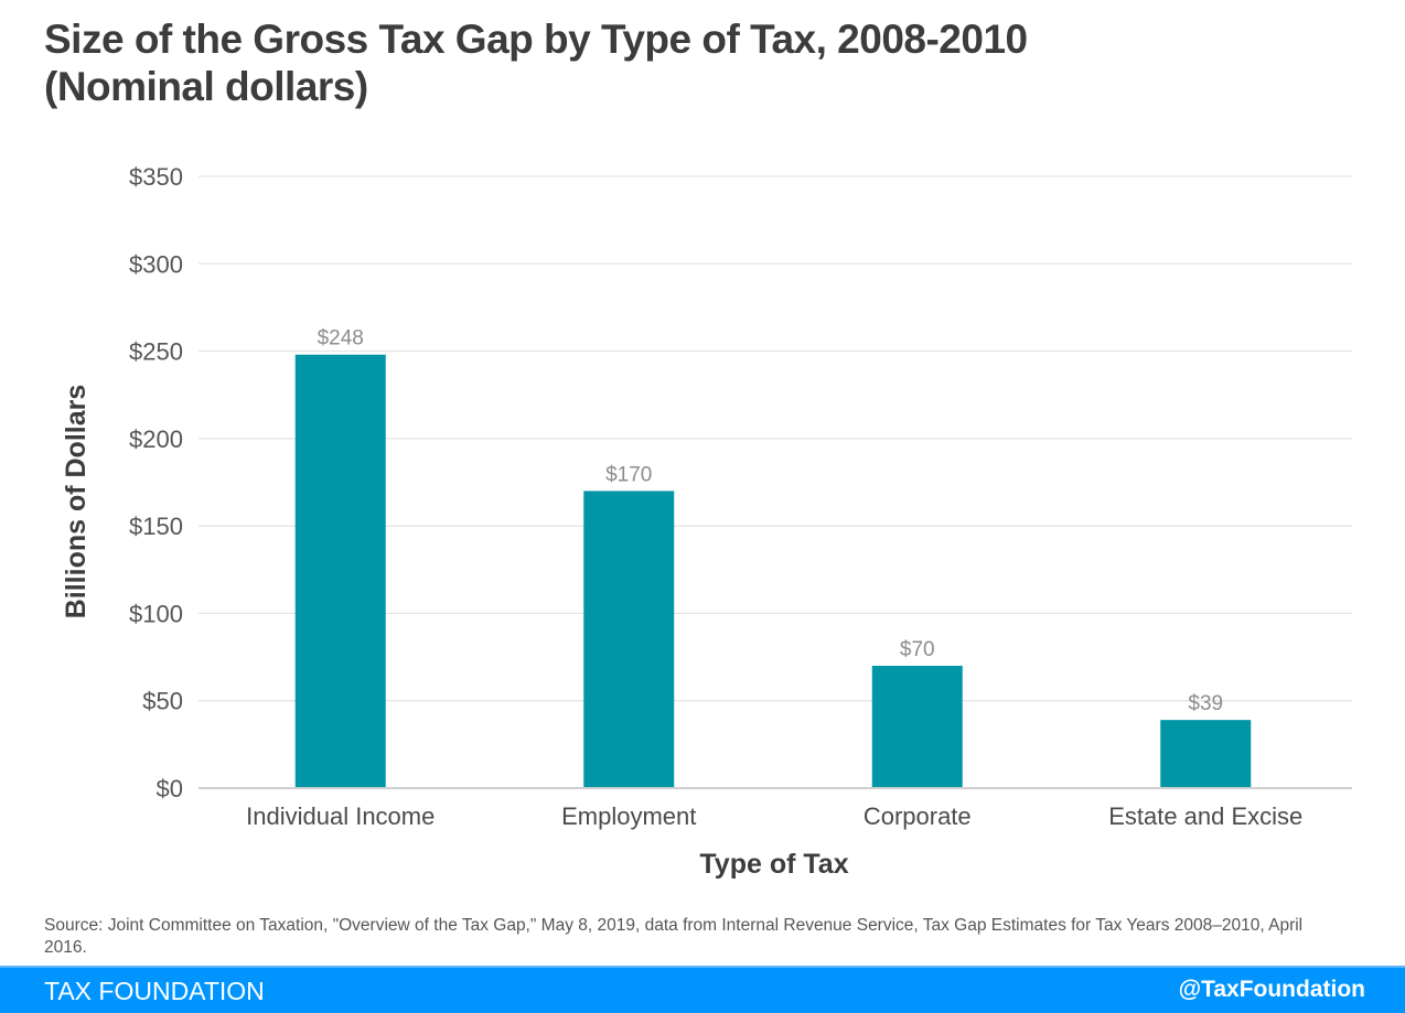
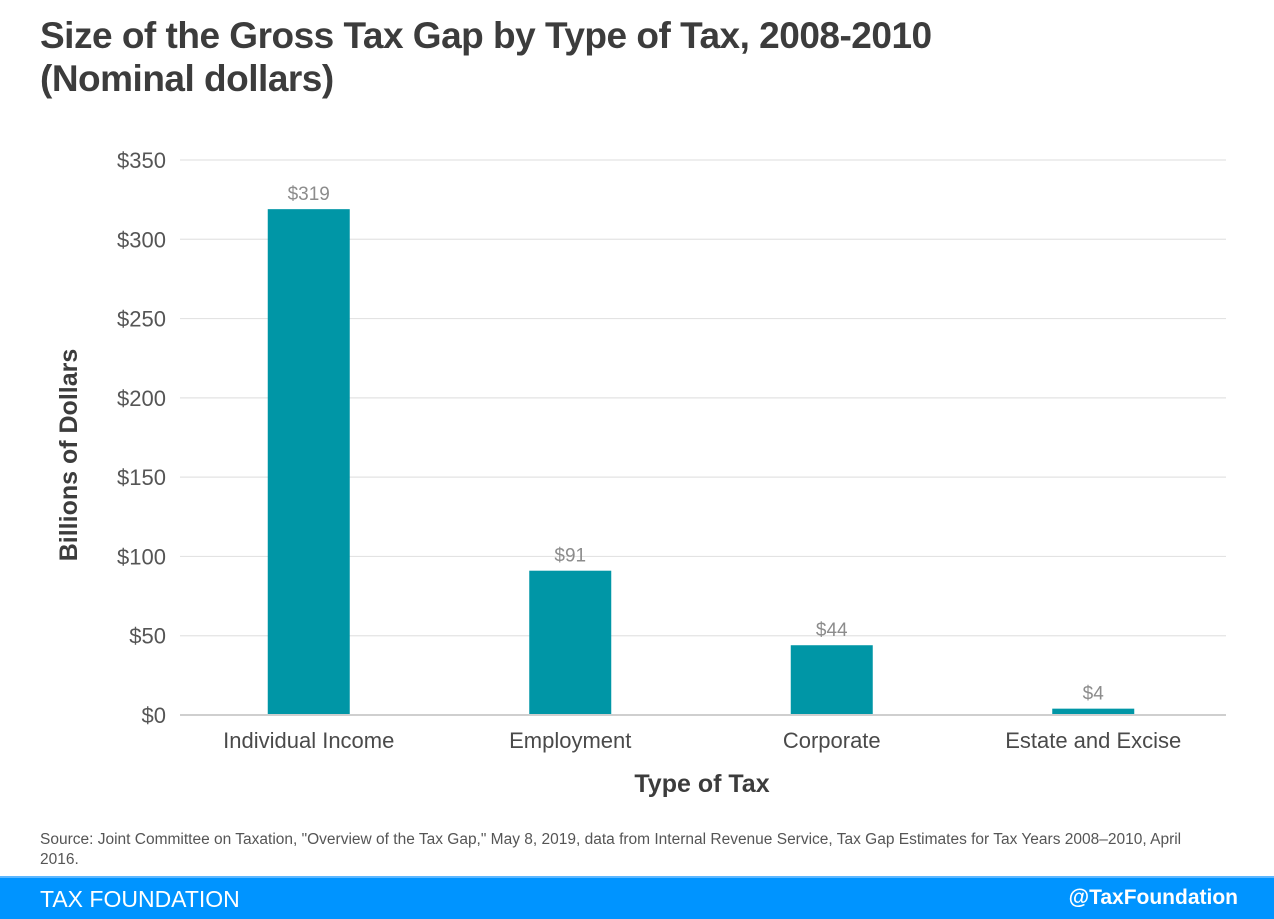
Individual Income: $248 -> $319
Employment: $170 -> $91
Corporate: $70 -> $44
Estate and Excise: $39 -> $4
